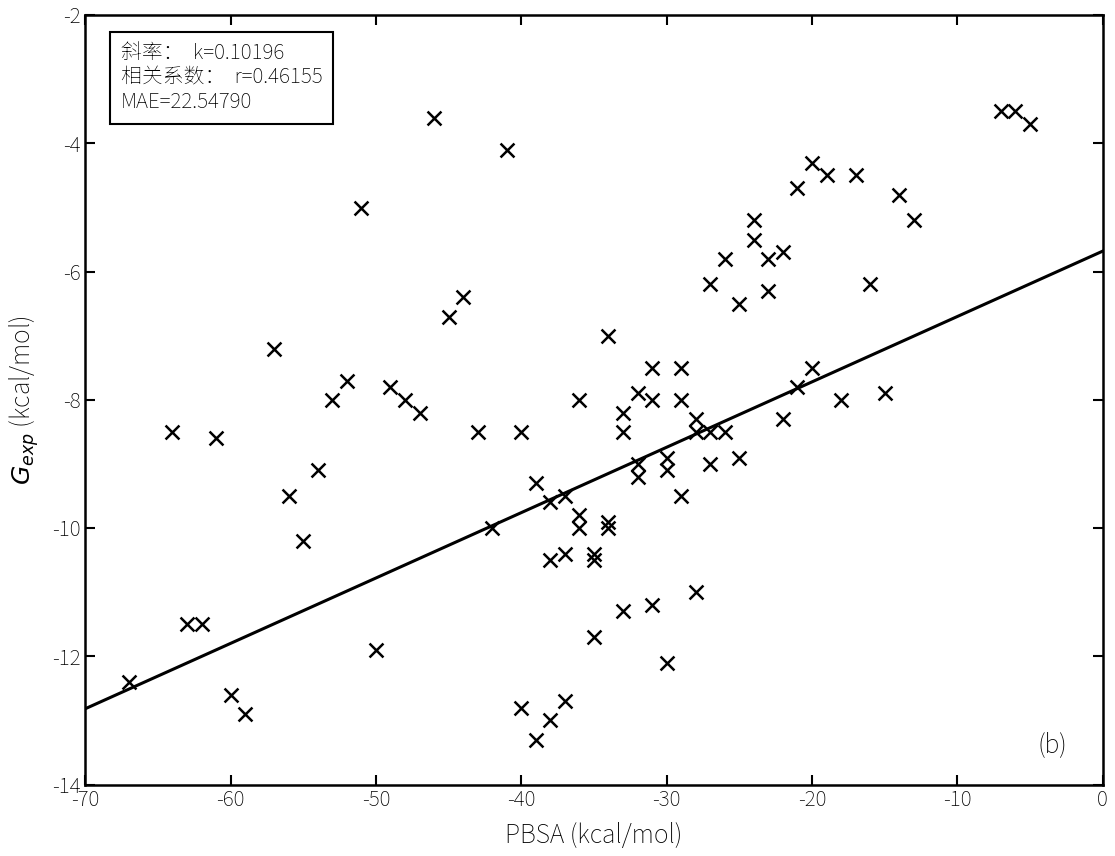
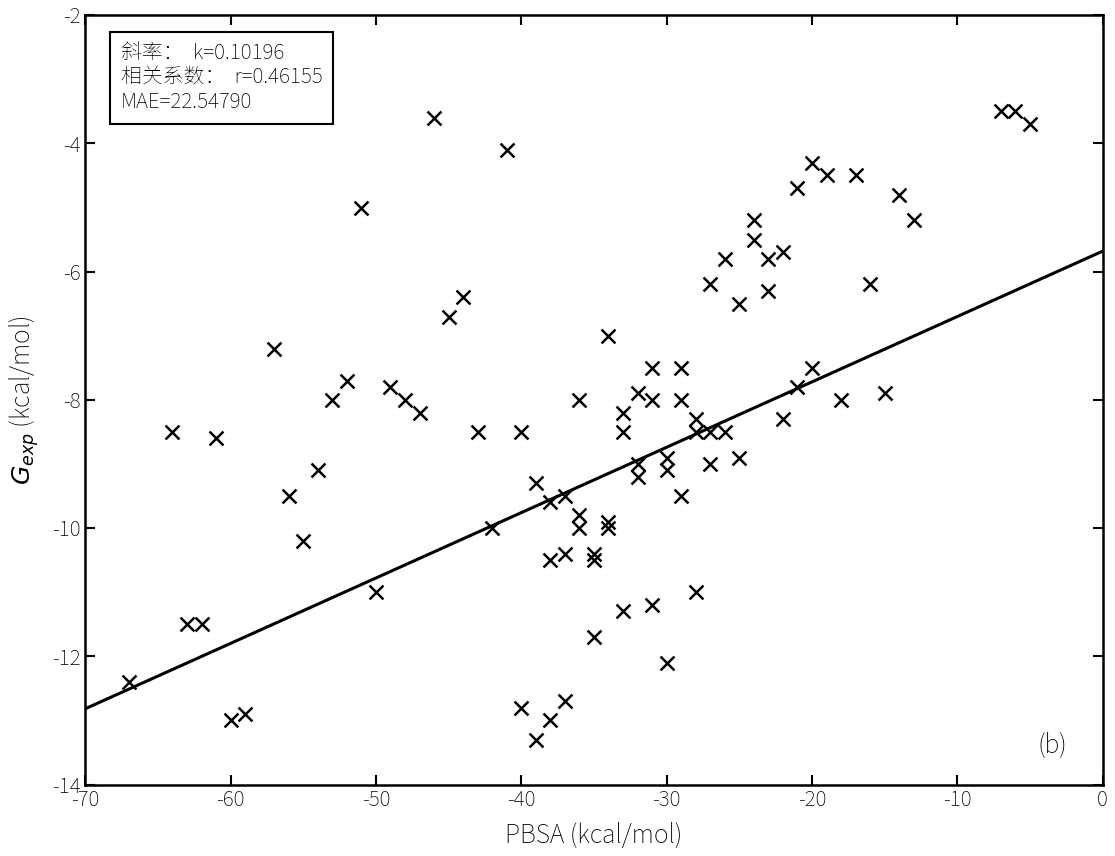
-60: -12.6 -> -13.0
-50: -11.9 -> -11.0
